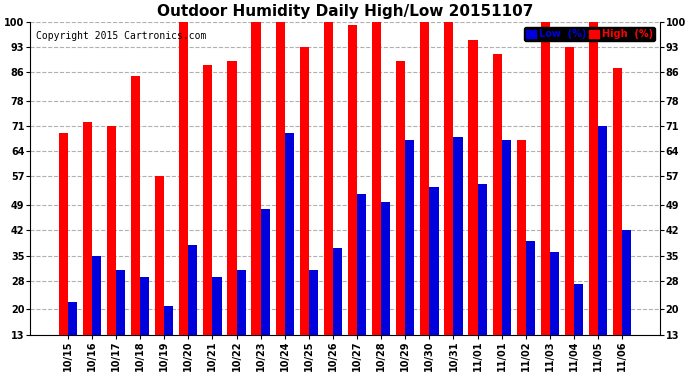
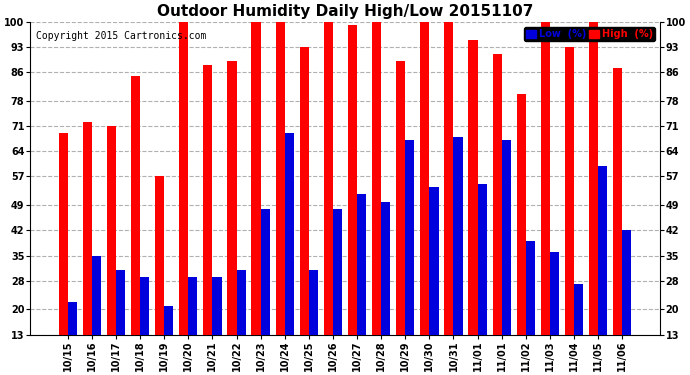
Low (%)/10/20: 38 -> 29
Low (%)/10/26: 37 -> 48
High (%)/11/02: 67 -> 80
Low (%)/11/05: 71 -> 60
